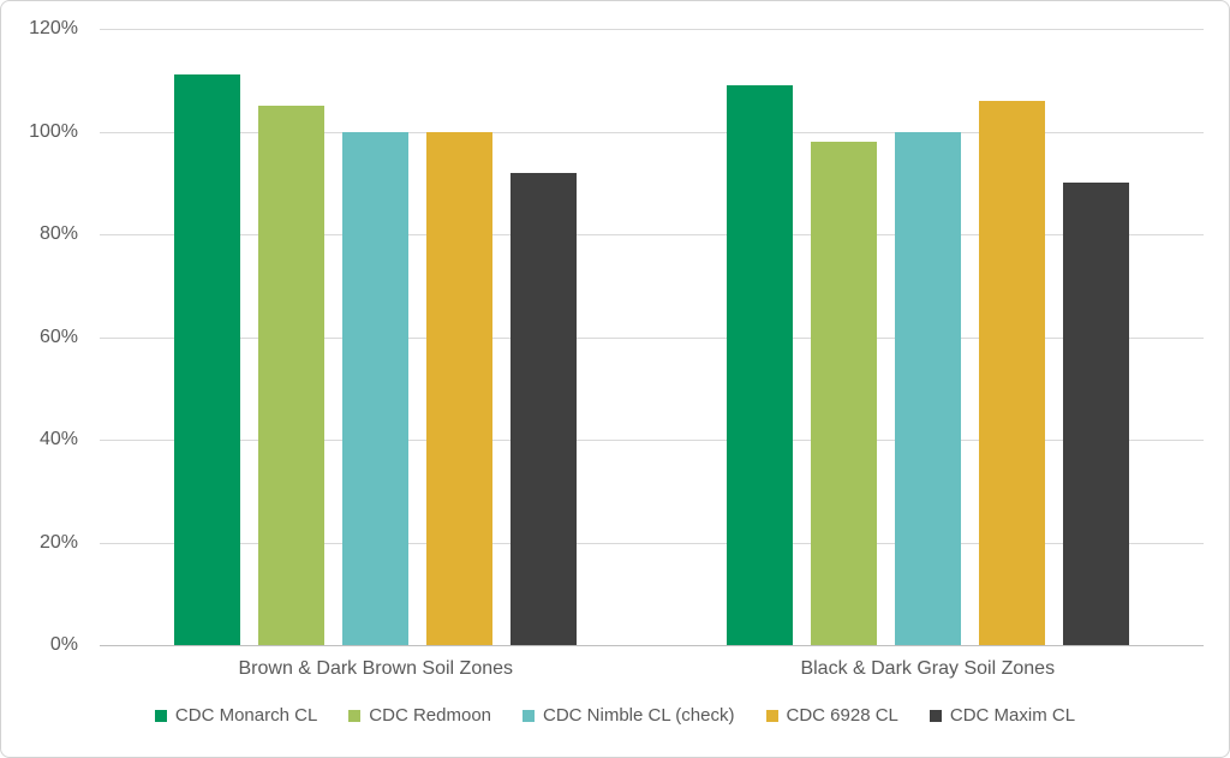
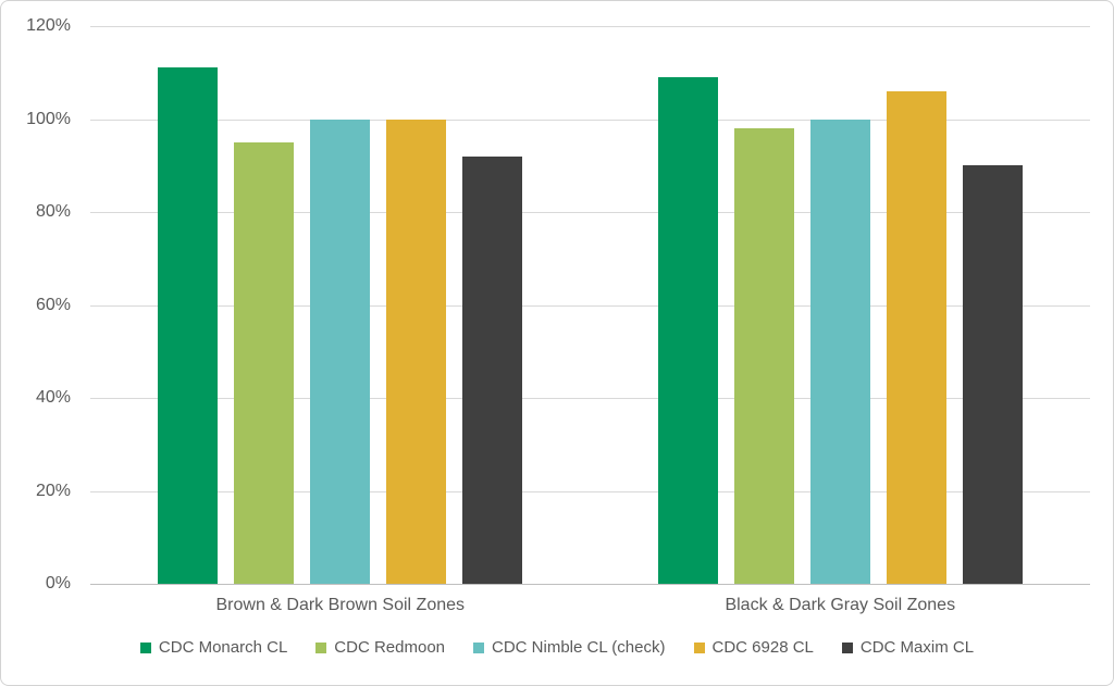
CDC Redmoon/Brown & Dark Brown Soil Zones: 105% -> 95%
